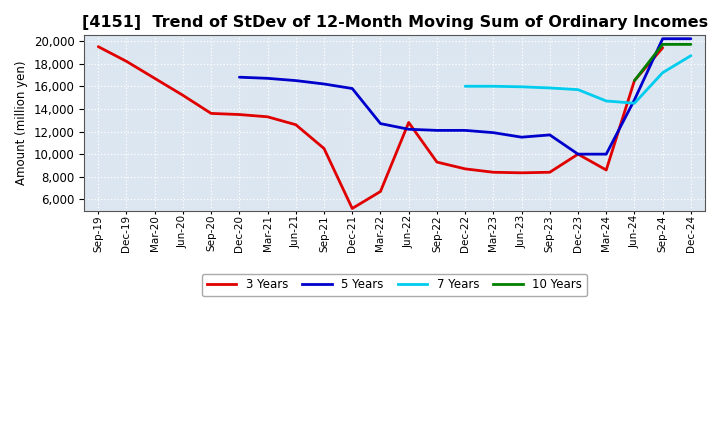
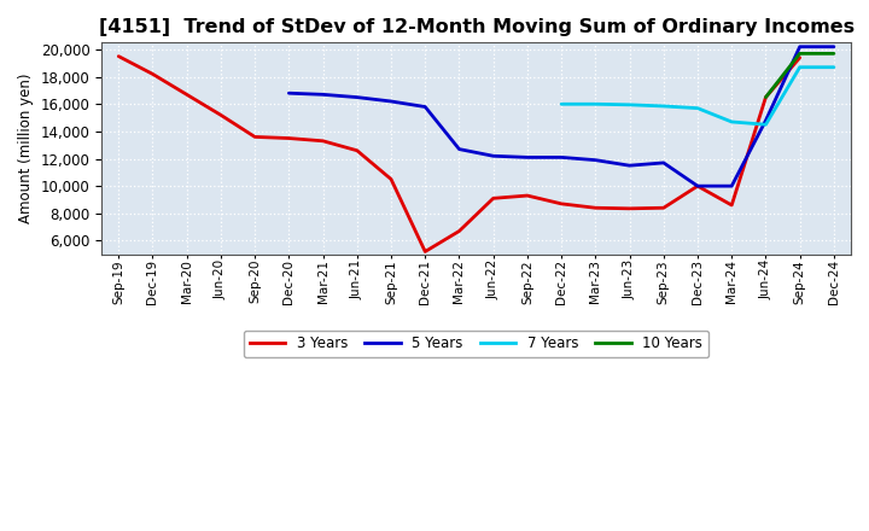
3 Years/Jun-22: 12,800 -> 9,100
7 Years/Sep-24: 17,200 -> 18,700
